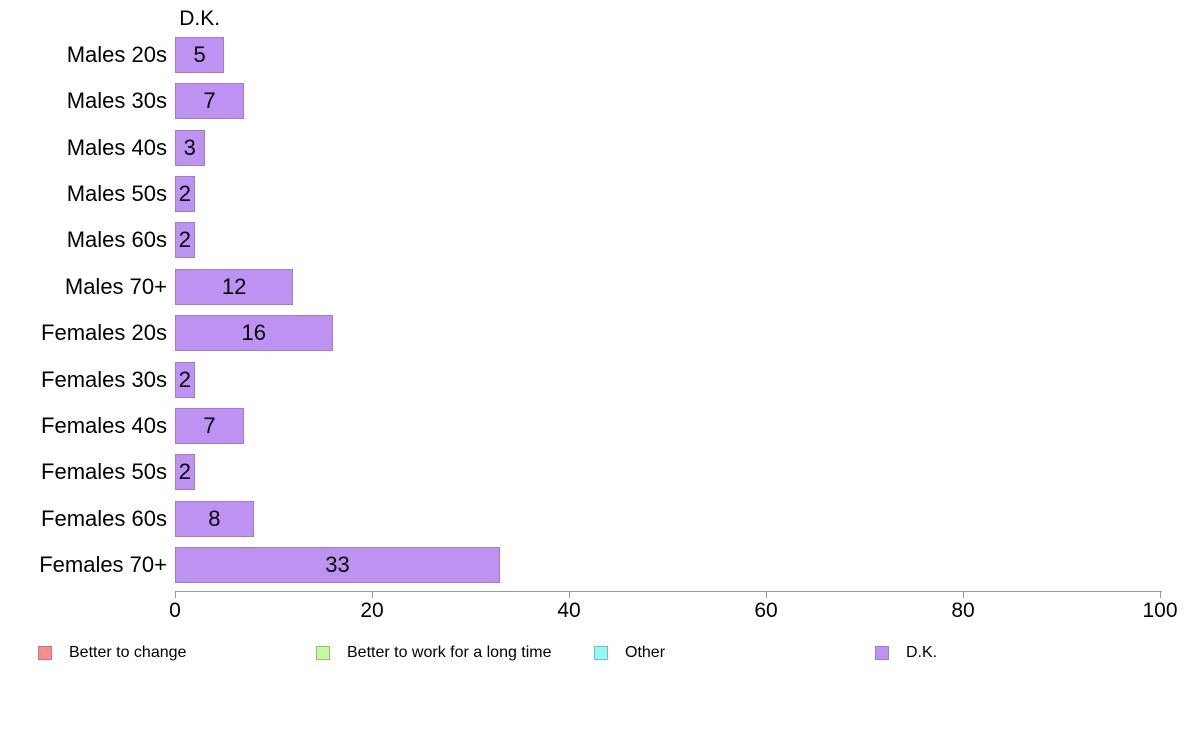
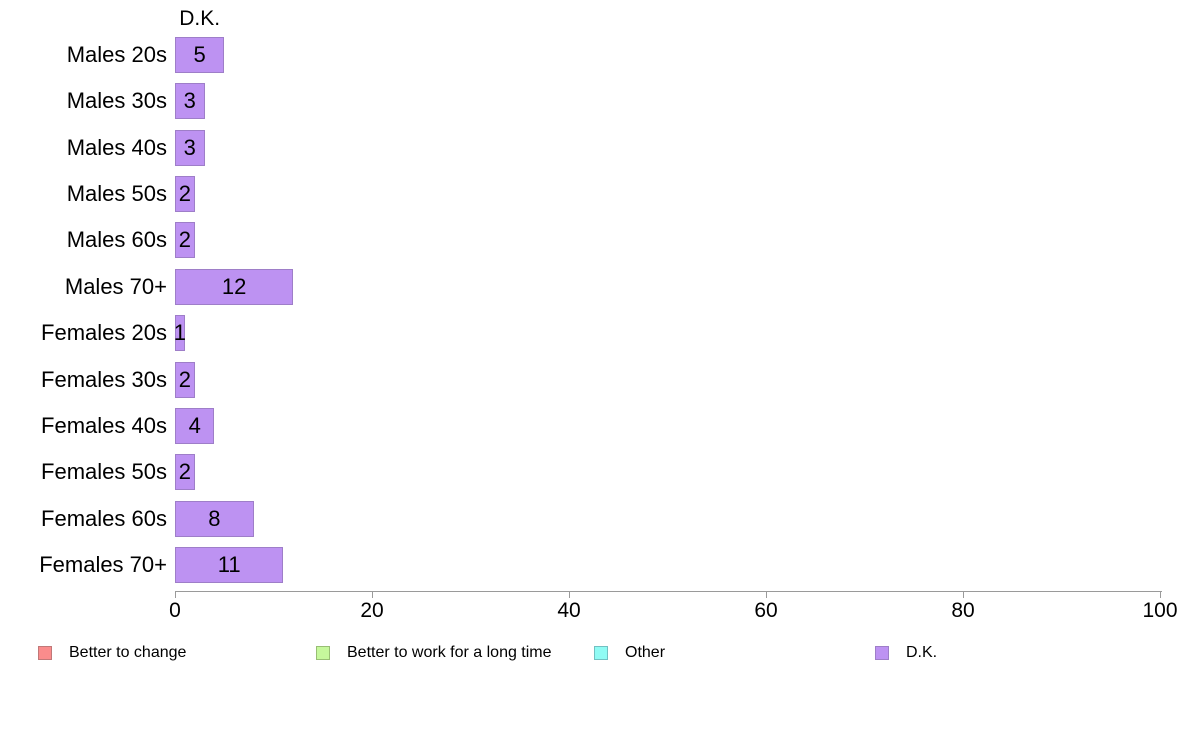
Males 30s: 7 -> 3
Females 20s: 16 -> 1
Females 40s: 7 -> 4
Females 70+: 33 -> 11
